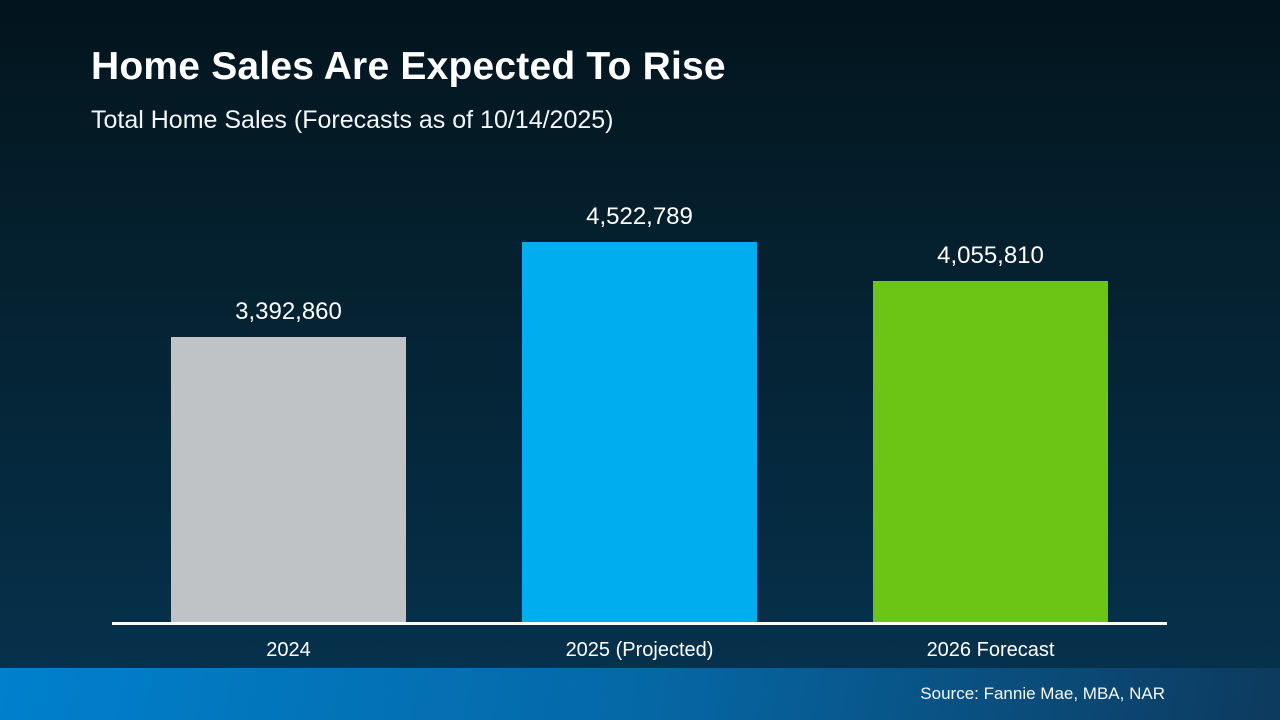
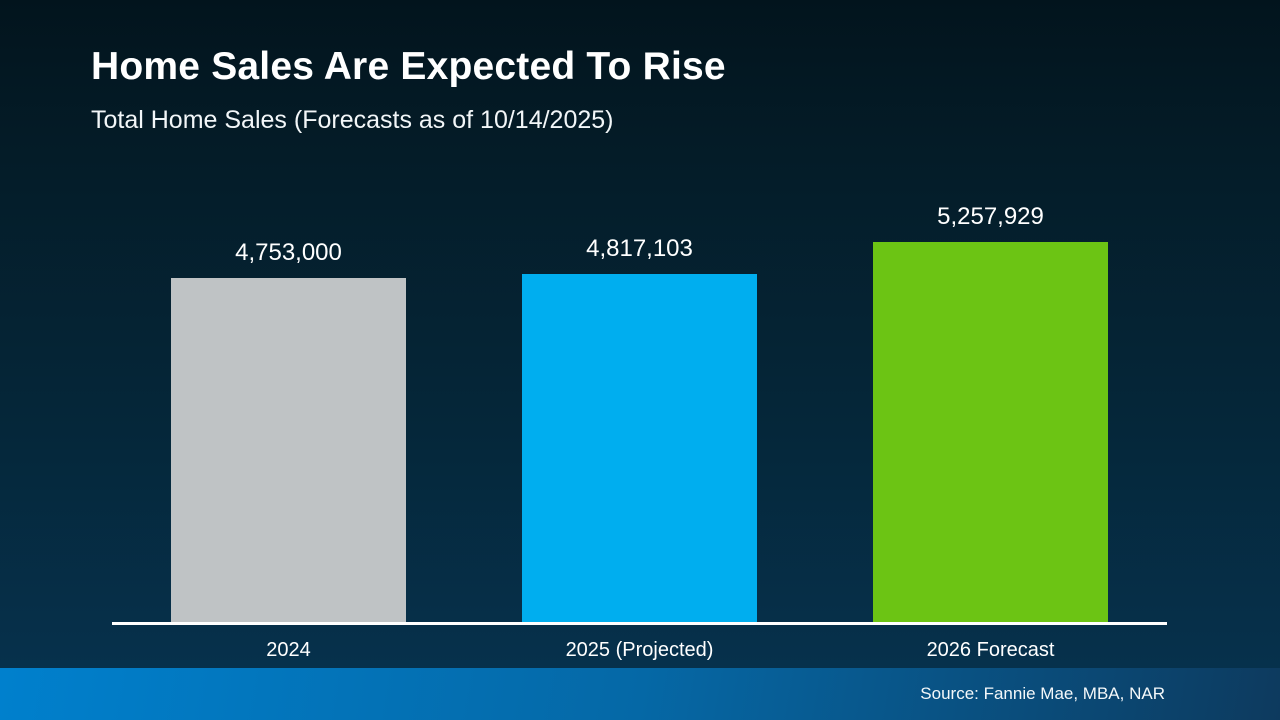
2024: 3,392,860 -> 4,753,000
2025 (Projected): 4,522,789 -> 4,817,103
2026 Forecast: 4,055,810 -> 5,257,929
